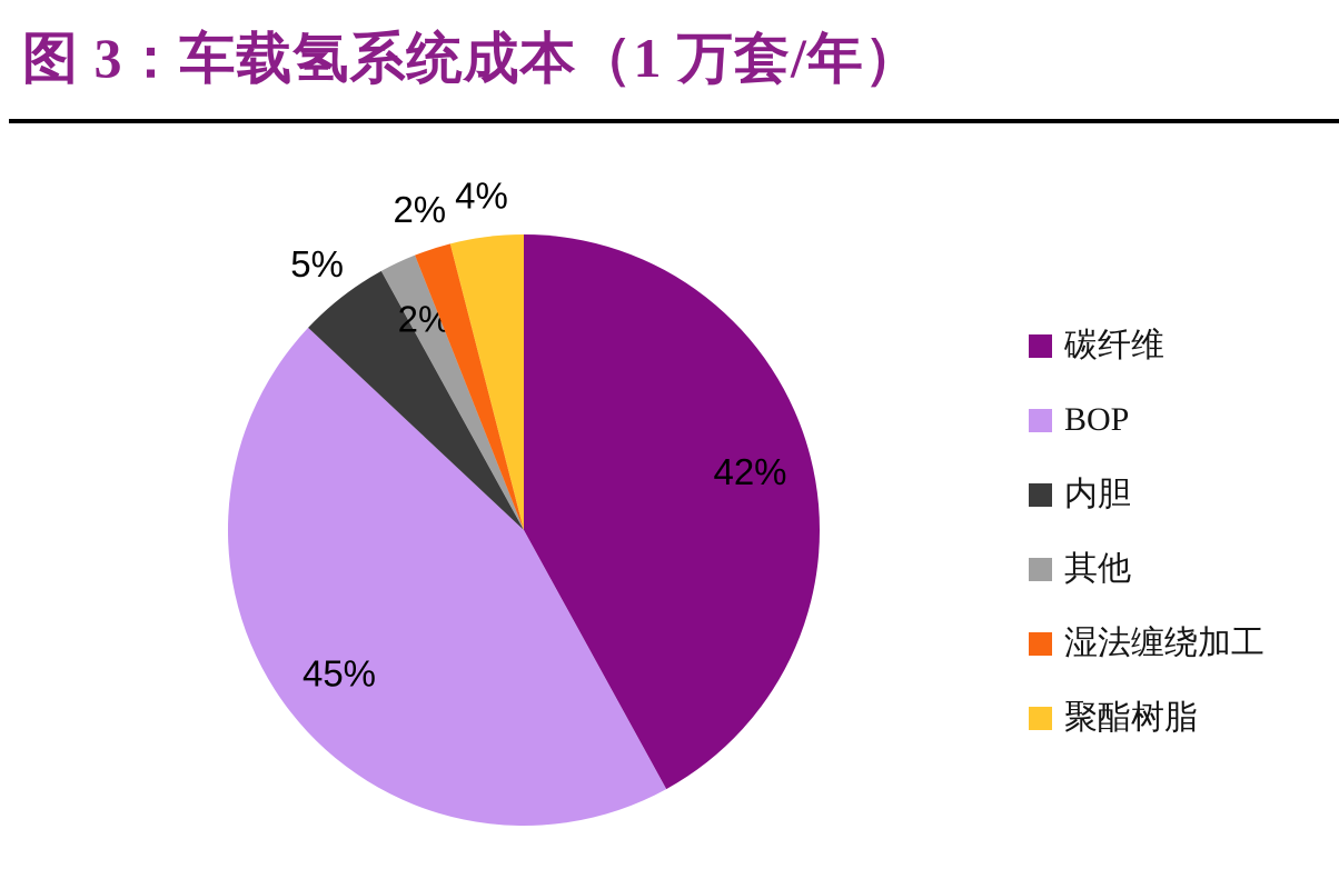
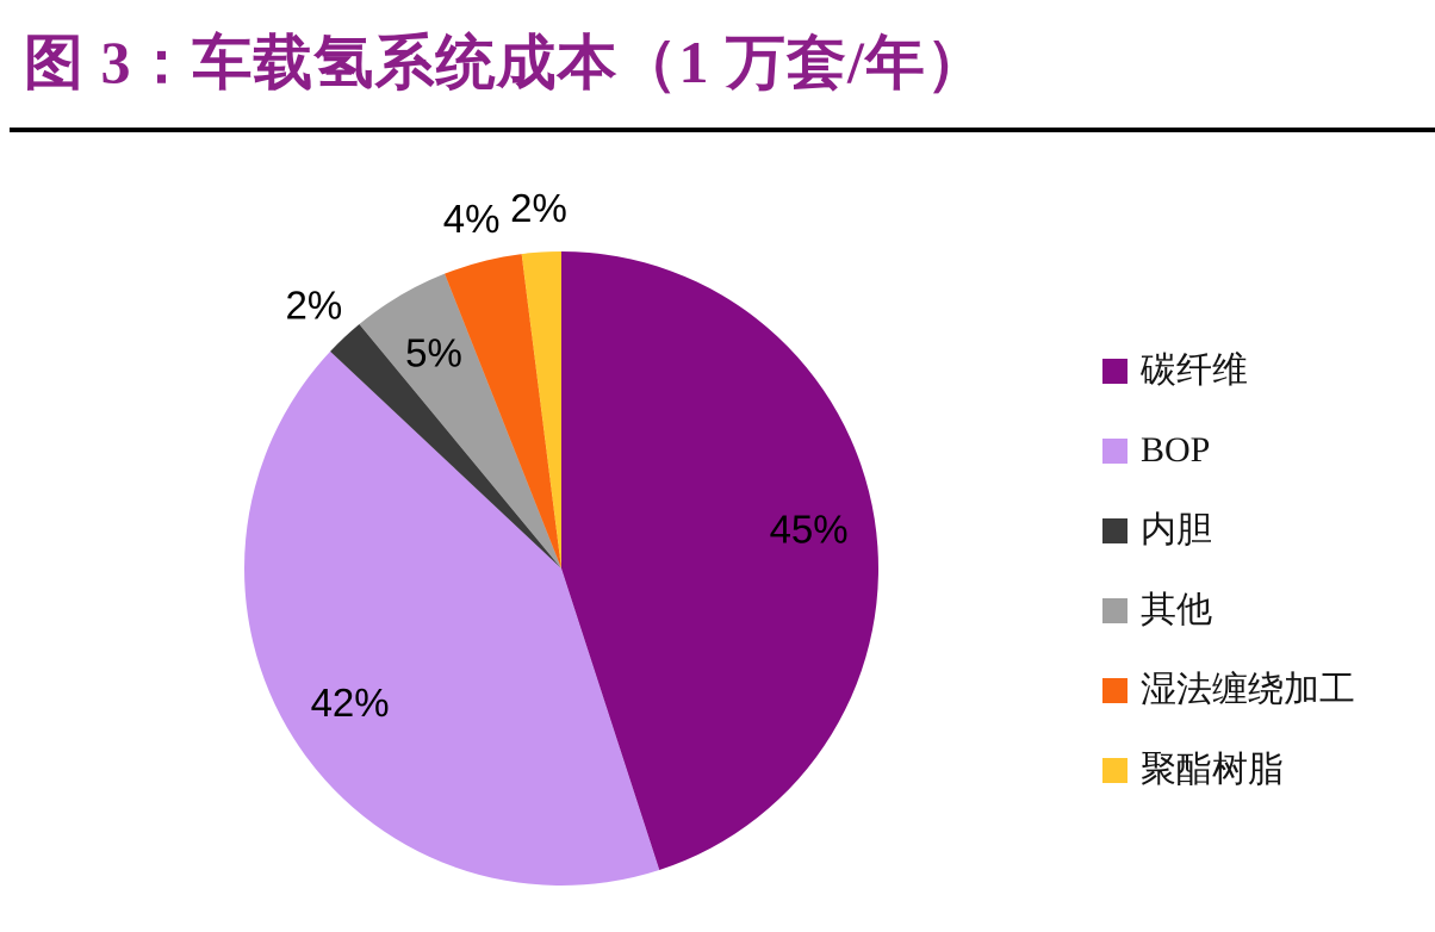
碳纤维: 42% -> 45%
BOP: 45% -> 42%
内胆: 5% -> 2%
其他: 2% -> 5%
湿法缠绕加工: 2% -> 4%
聚酯树脂: 4% -> 2%
